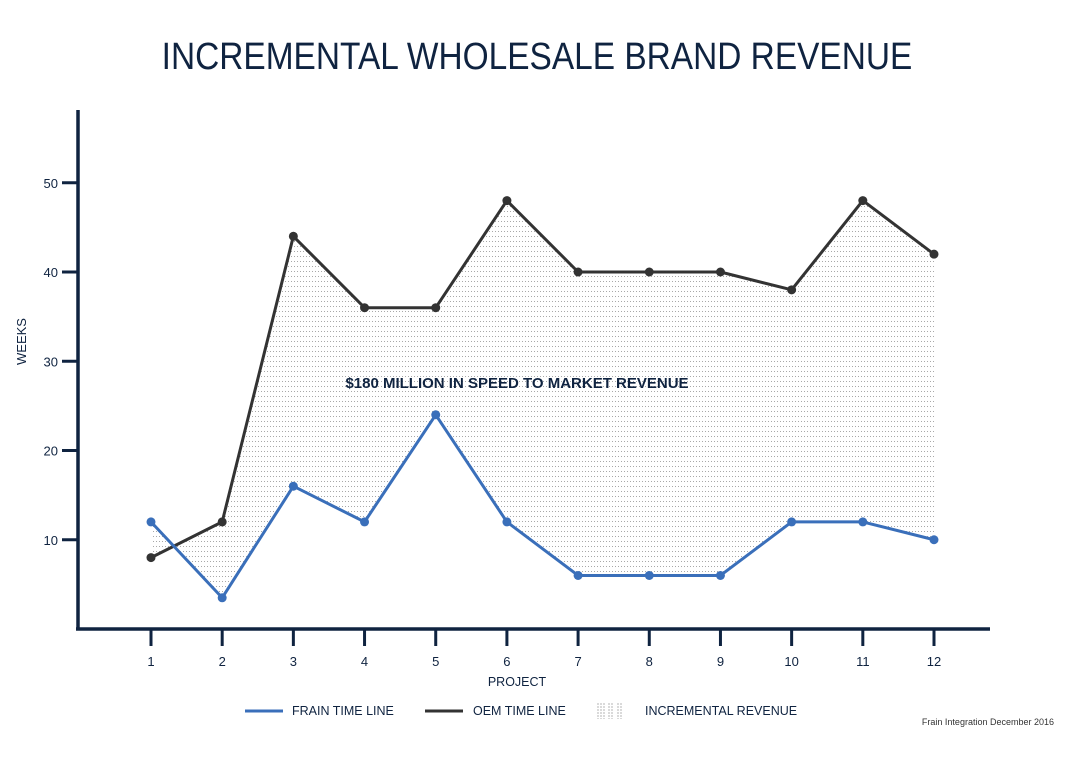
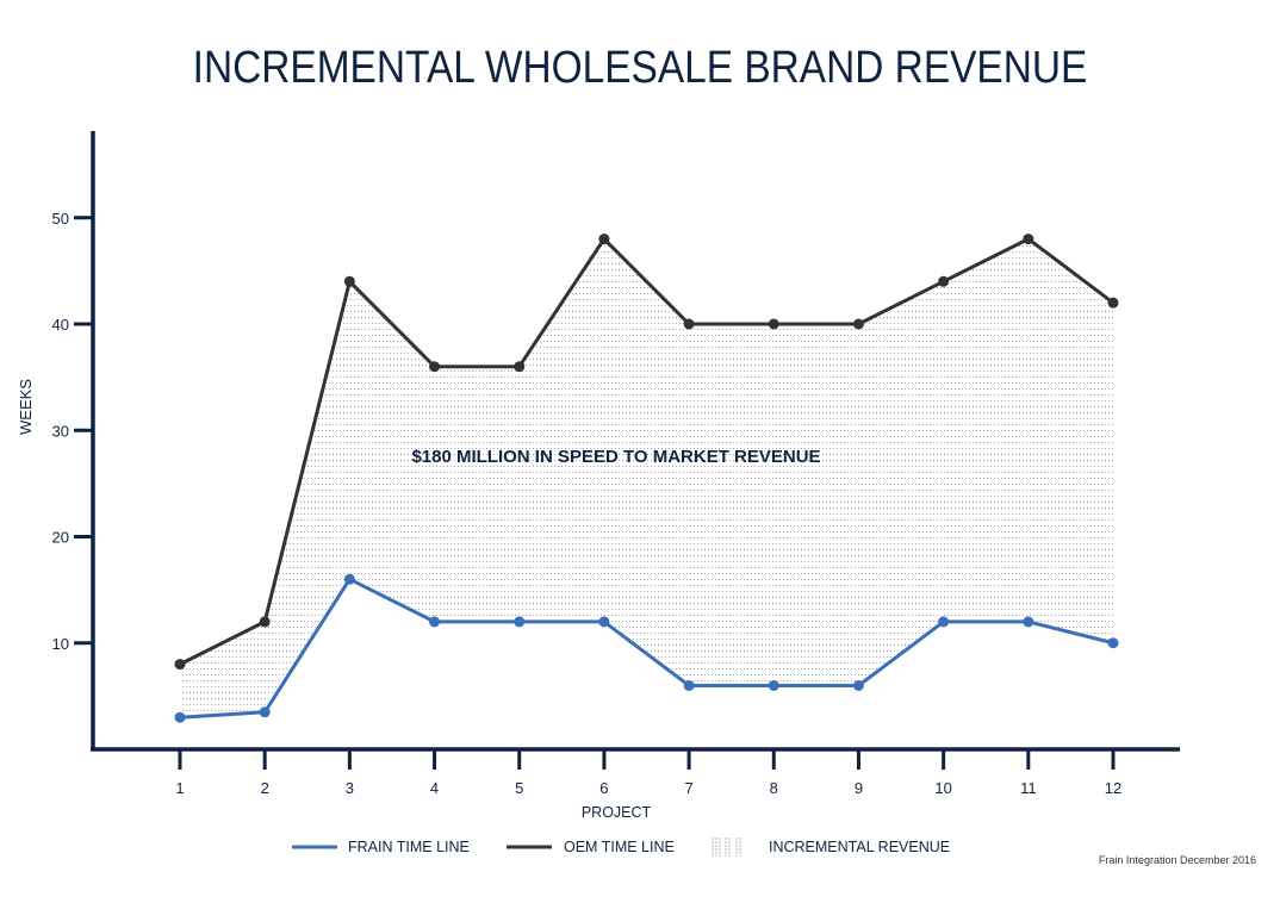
FRAIN TIME LINE/1: 12 -> 3
FRAIN TIME LINE/5: 24 -> 12
OEM TIME LINE/10: 38 -> 44
